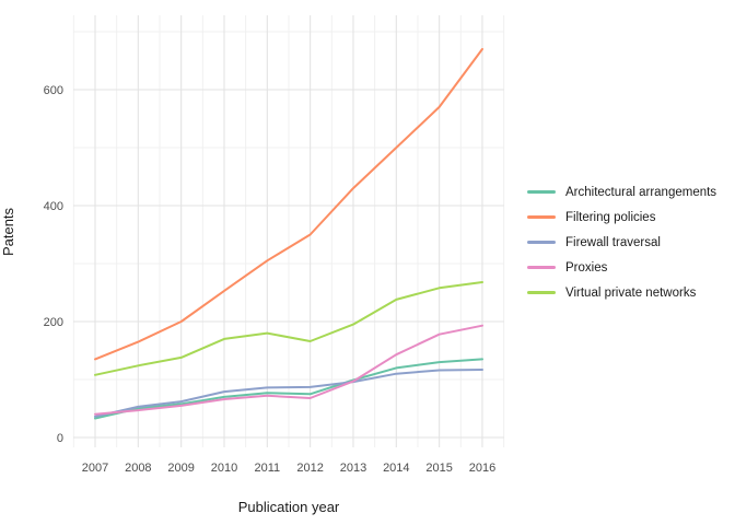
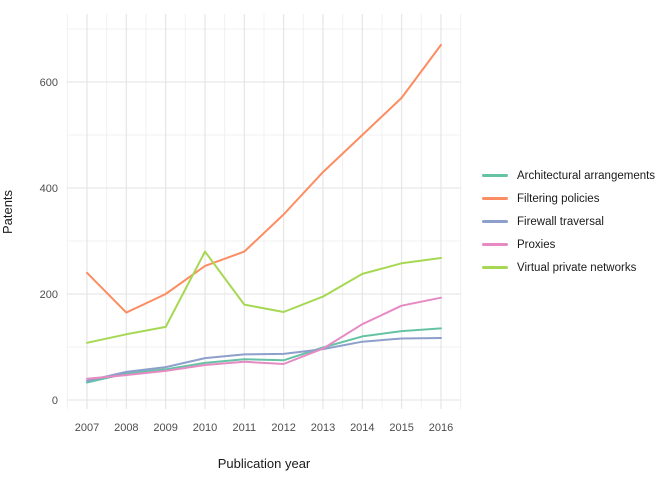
Filtering policies/2007: 140 -> 240
Virtual private networks/2010: 170 -> 280
Filtering policies/2011: 300 -> 280
